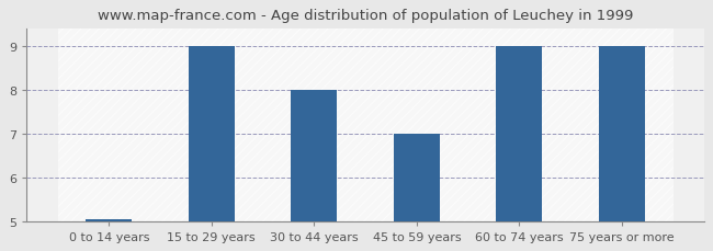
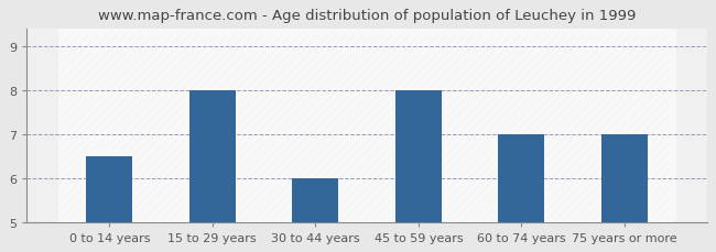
0 to 14 years: 5.05 -> 6.50
15 to 29 years: 9.00 -> 8.00
30 to 44 years: 8.00 -> 6.00
45 to 59 years: 7.00 -> 8.00
60 to 74 years: 9.00 -> 7.00
75 years or more: 9.00 -> 7.00
